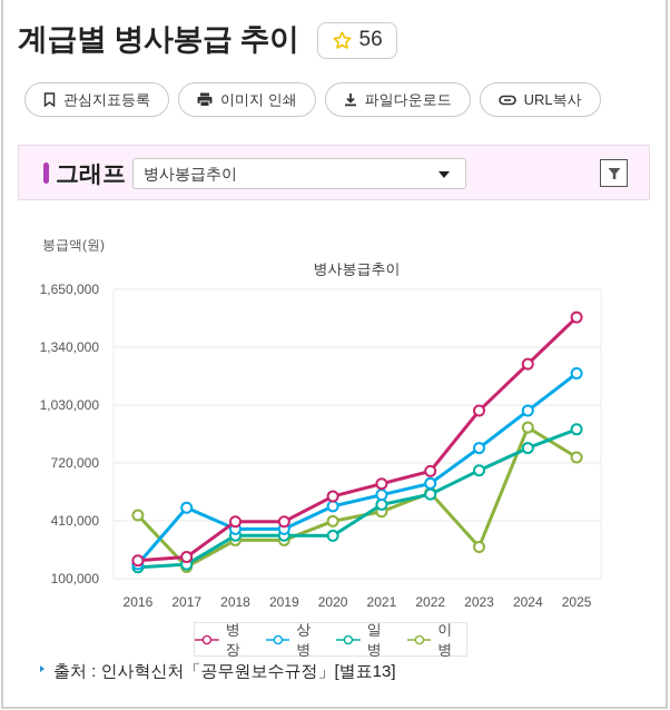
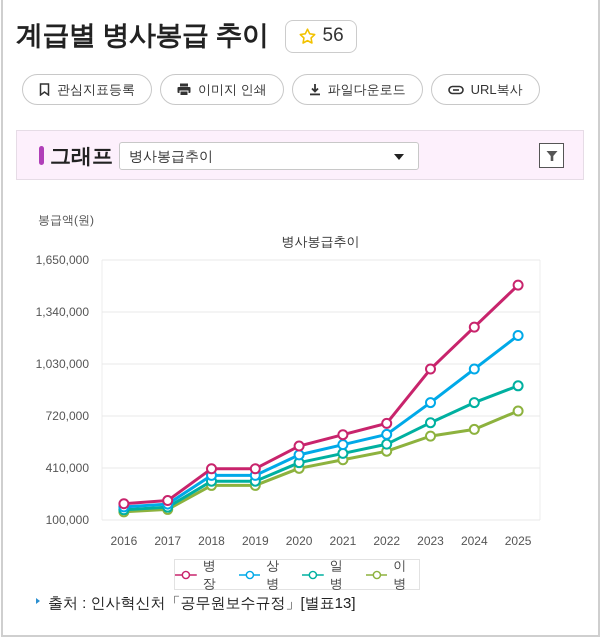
이병/2016: 440000 -> 150000
상병/2017: 480000 -> 200000
일병/2020: 330000 -> 440000
이병/2022: 560000 -> 510000
이병/2023: 270000 -> 600000
이병/2024: 910000 -> 640000
